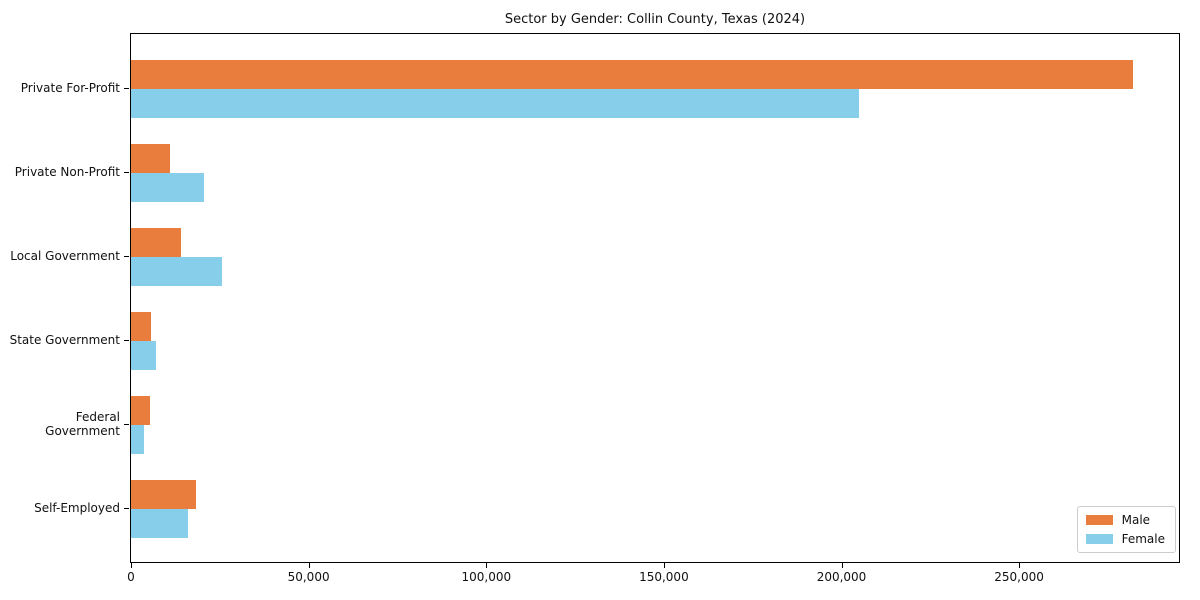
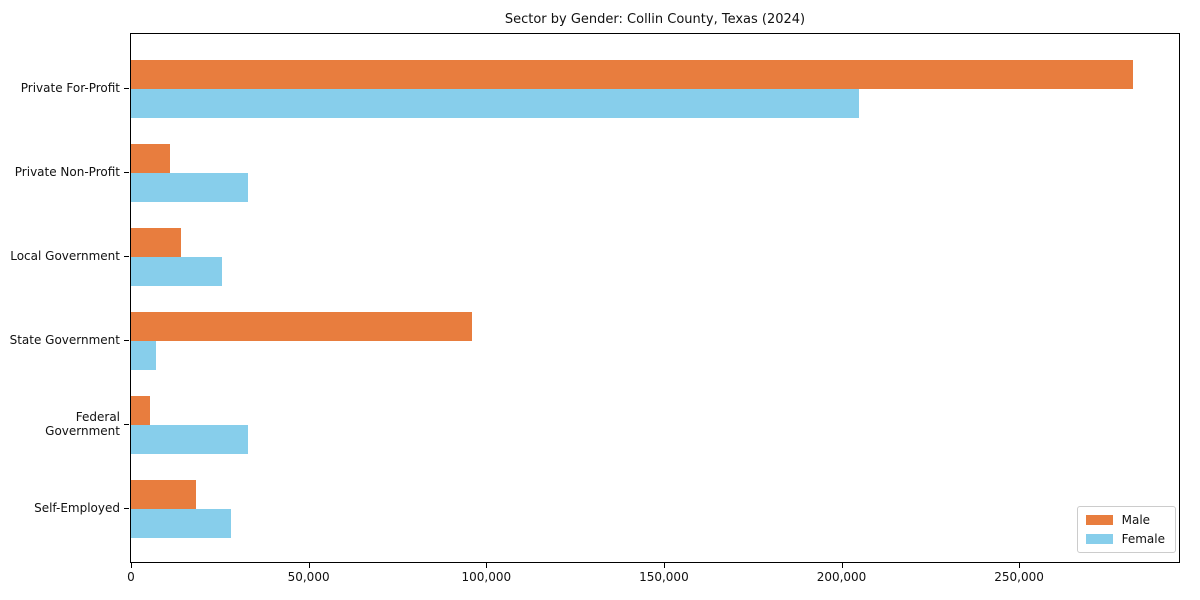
Female/Private Non-Profit: 20000 -> 33000
Male/State Government: 6000 -> 96000
Female/Federal Government: 4000 -> 33000
Female/Self-Employed: 16000 -> 28000
